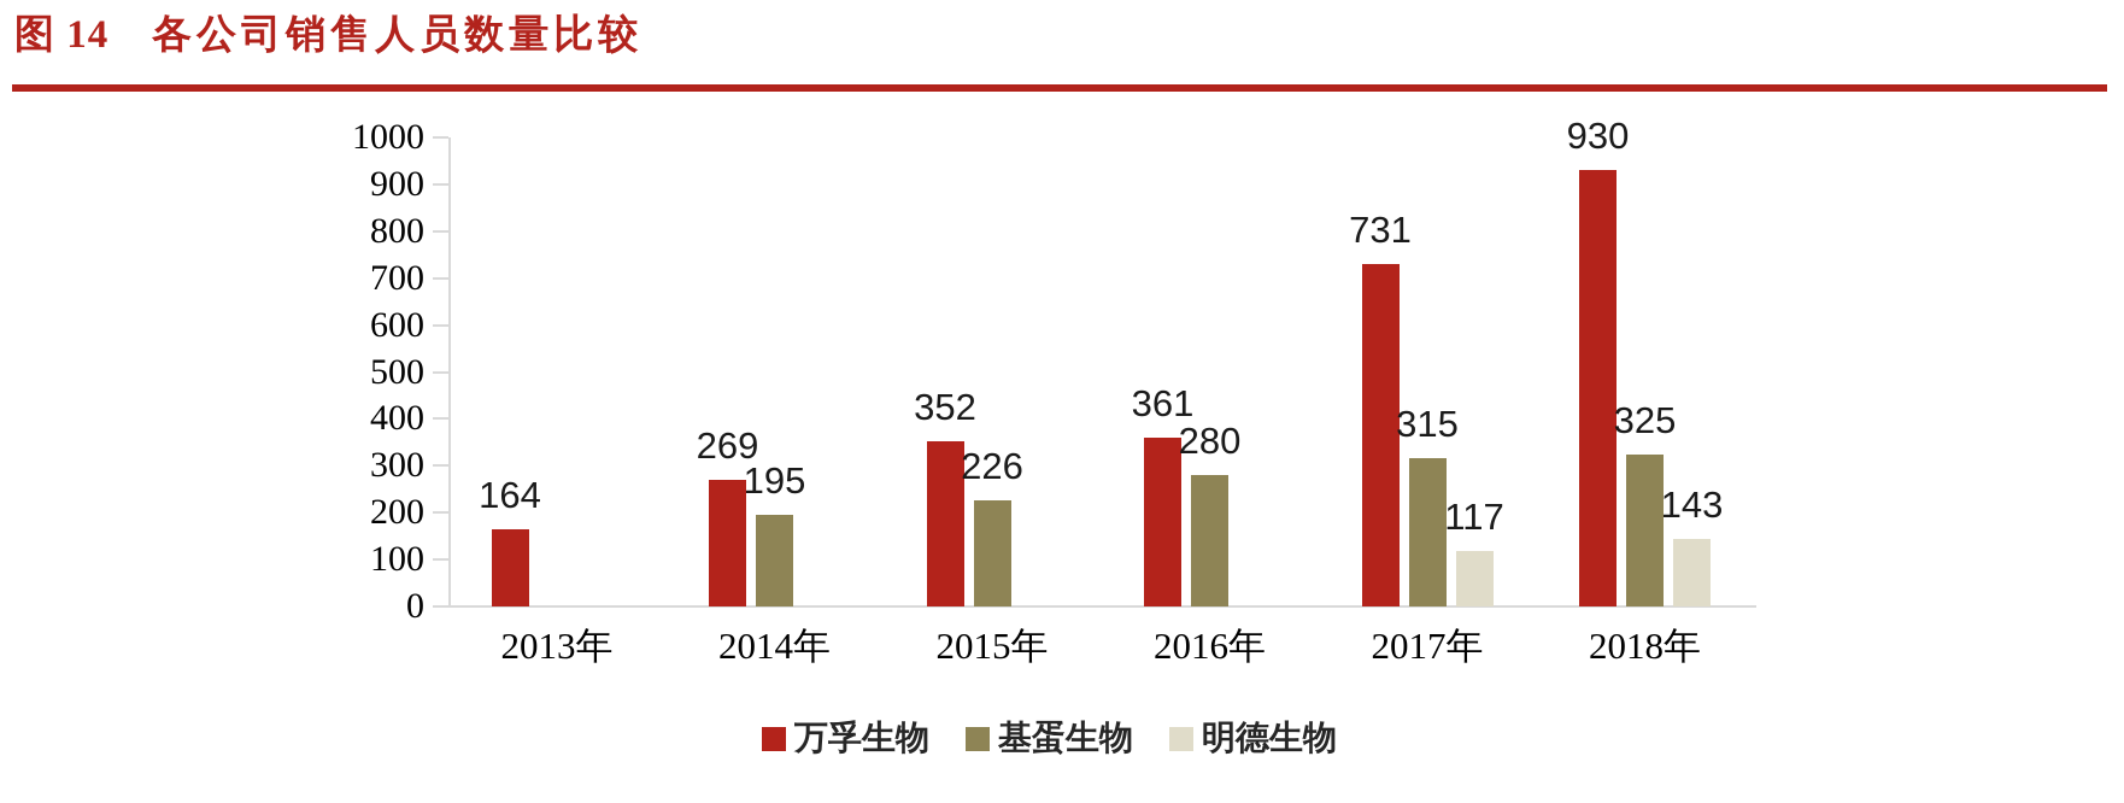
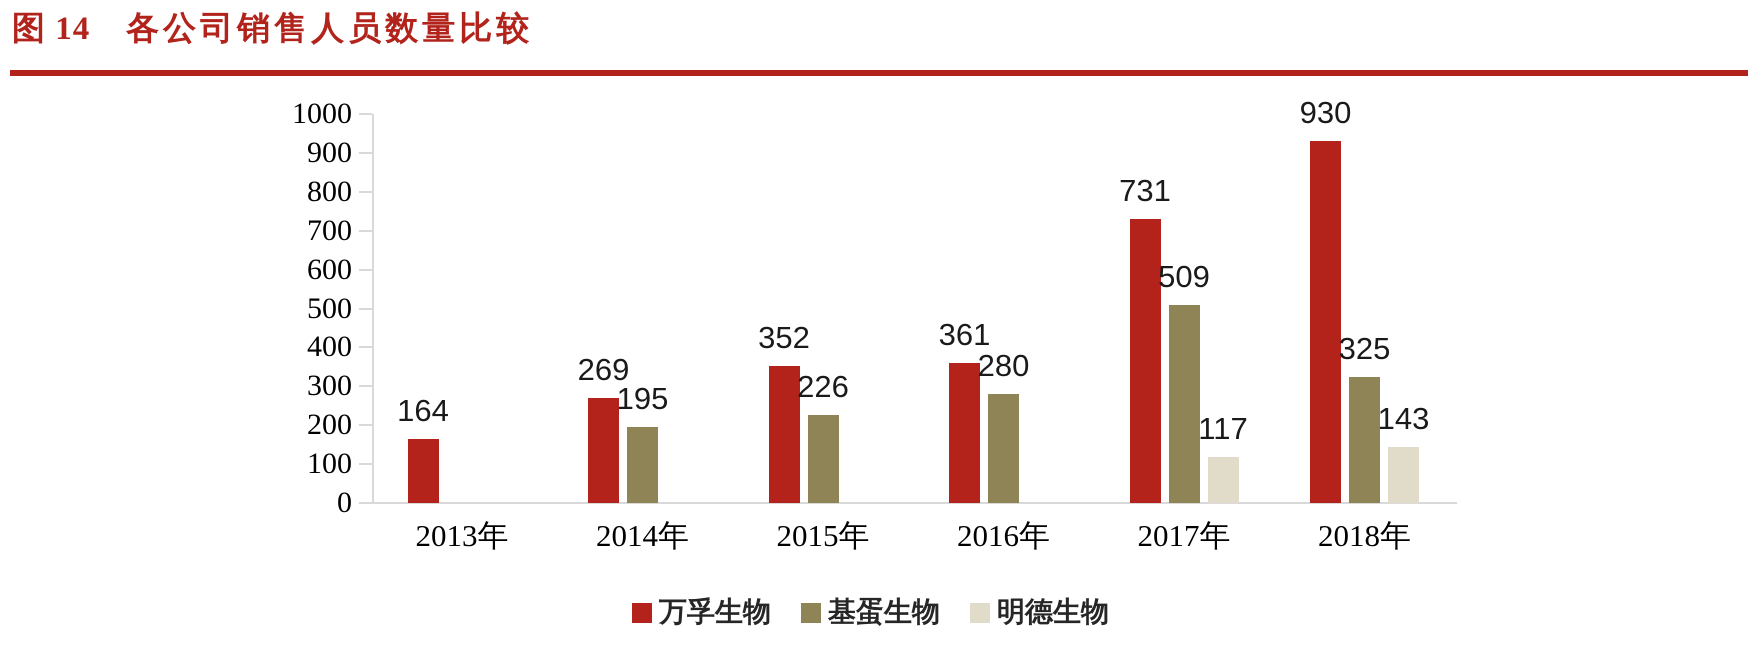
基蛋生物/2017年: 315 -> 509
